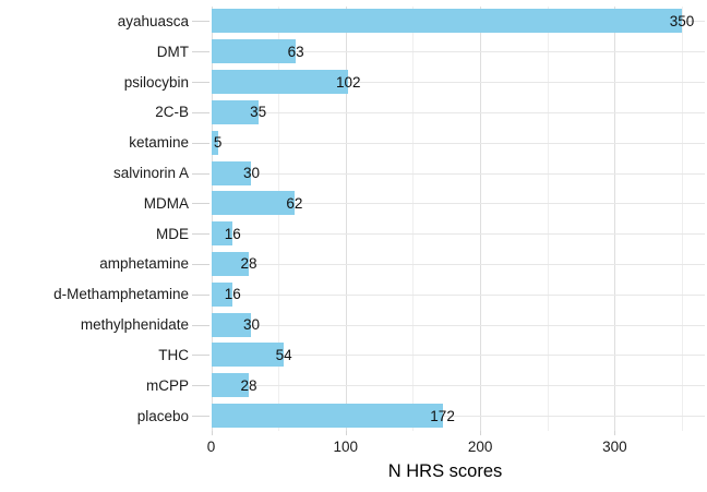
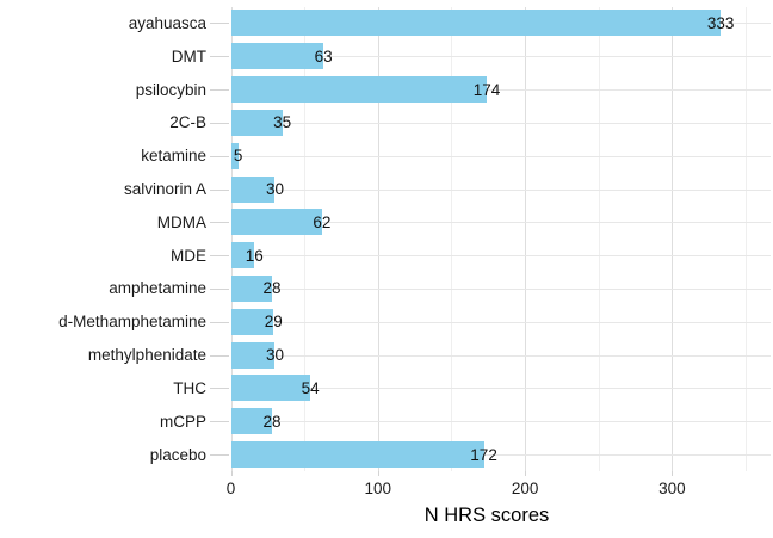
ayahuasca: 350 -> 333
psilocybin: 102 -> 174
d-Methamphetamine: 16 -> 29
